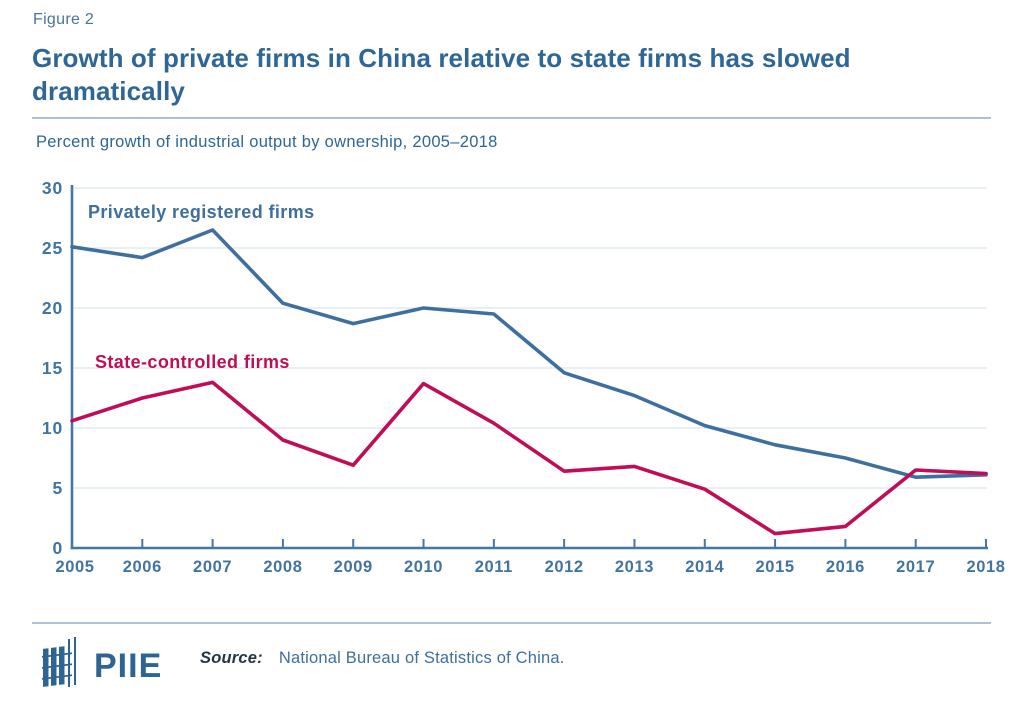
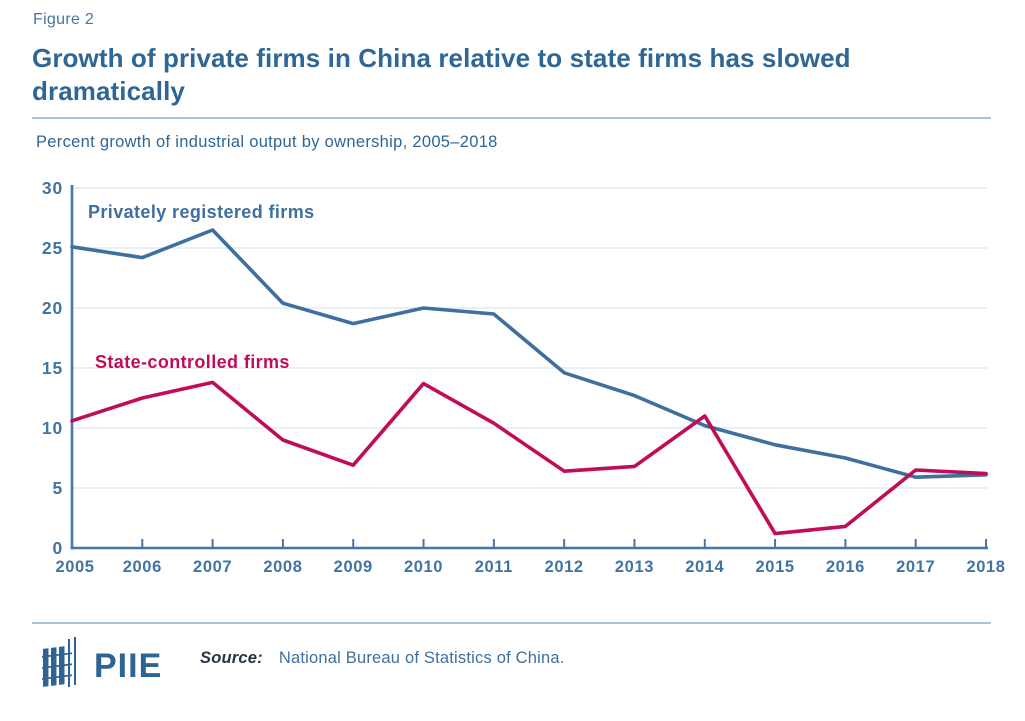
State-controlled firms/2014: 4.9 -> 11.0
